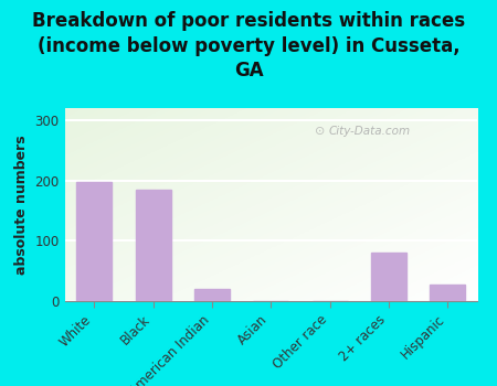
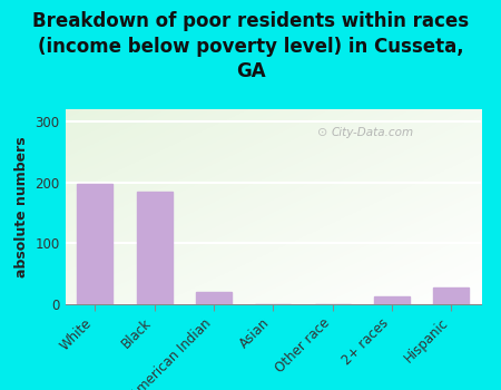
2+ races: 80 -> 13
